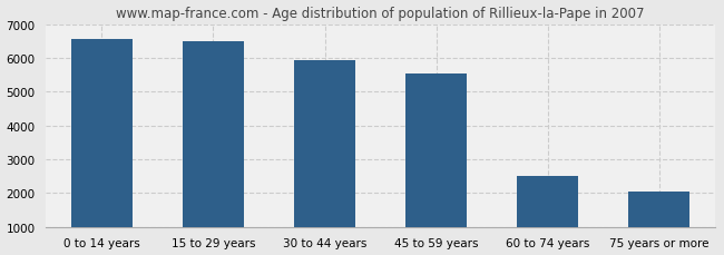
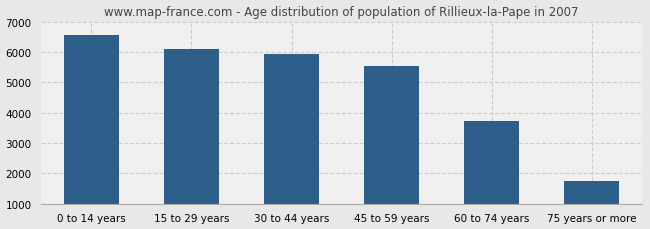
15 to 29 years: 6500 -> 6110
60 to 74 years: 2500 -> 3740
75 years or more: 2050 -> 1760
